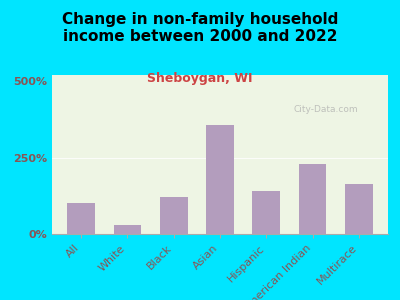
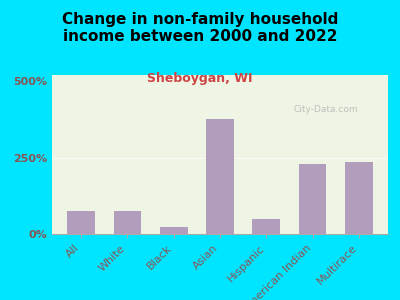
All: 100% -> 75%
White: 30% -> 75%
Black: 120% -> 22%
Asian: 355% -> 375%
Hispanic: 140% -> 50%
Multirace: 165% -> 235%
